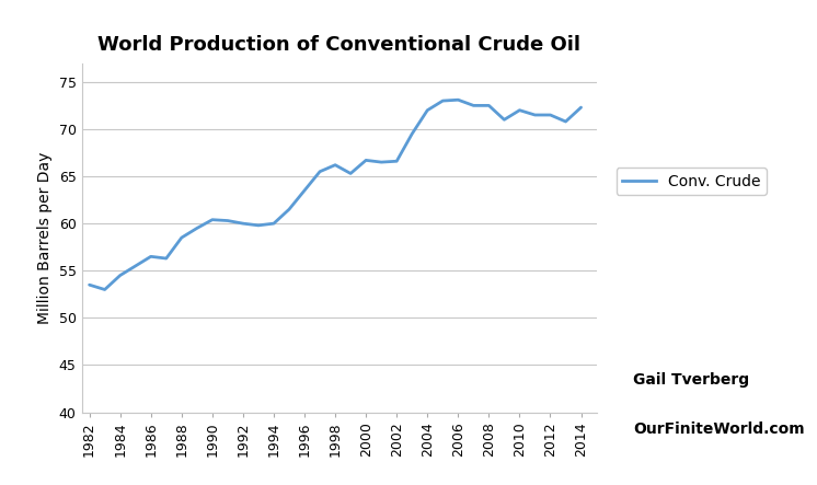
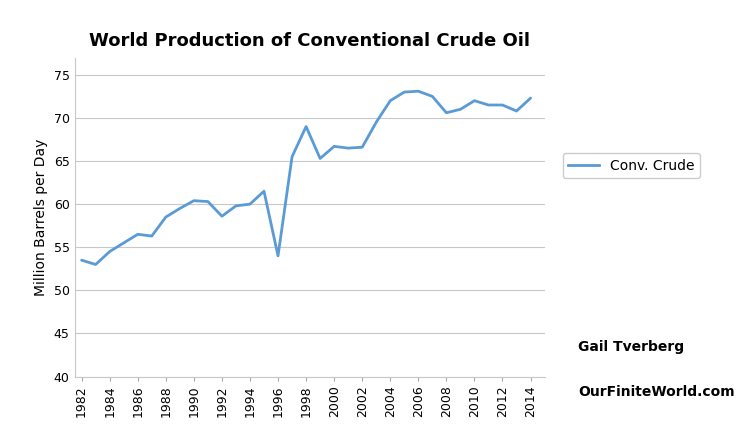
1992: 60.0 -> 58.6
1996: 63.5 -> 54.0
1998: 66.2 -> 69.0
2008: 72.5 -> 70.6
